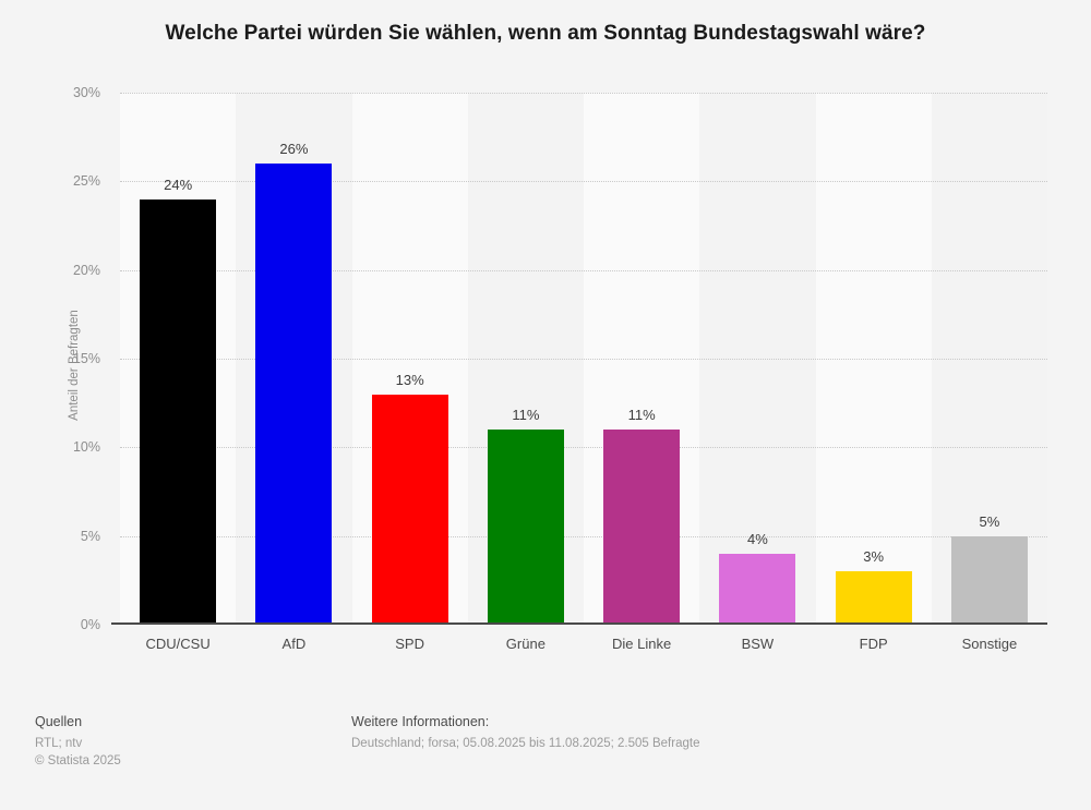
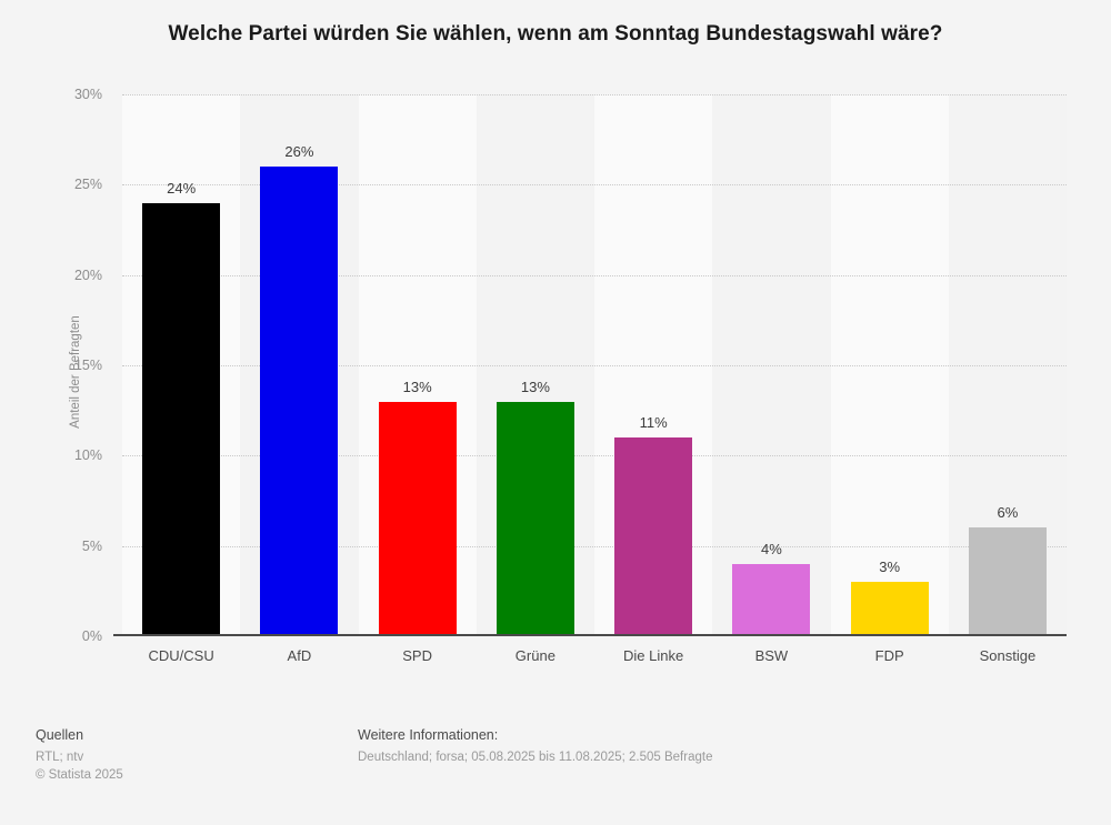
Grüne: 11% -> 13%
Sonstige: 5% -> 6%
